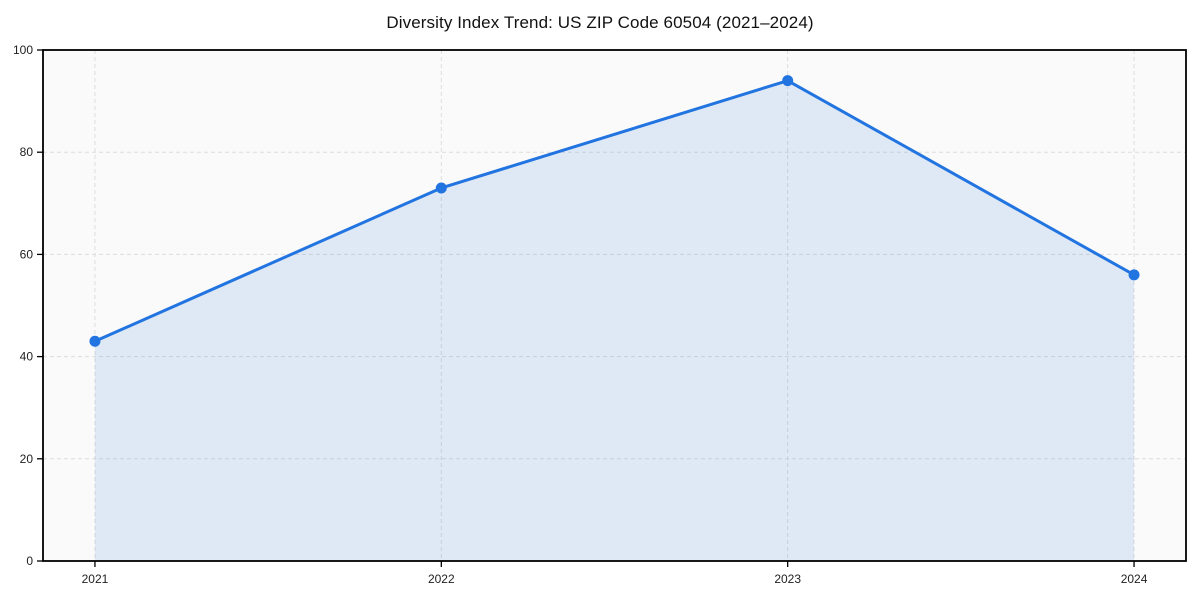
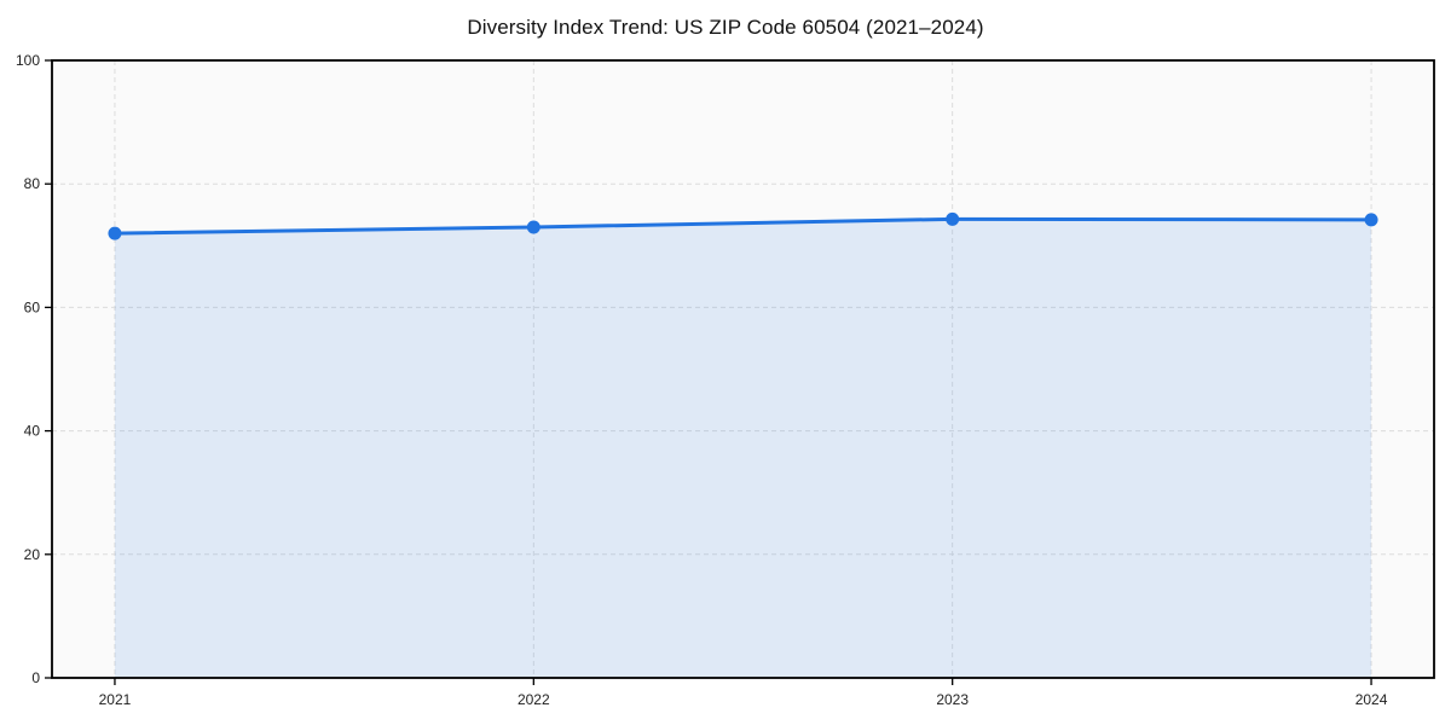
2021: 43 -> 72
2023: 94 -> 74
2024: 56 -> 74
